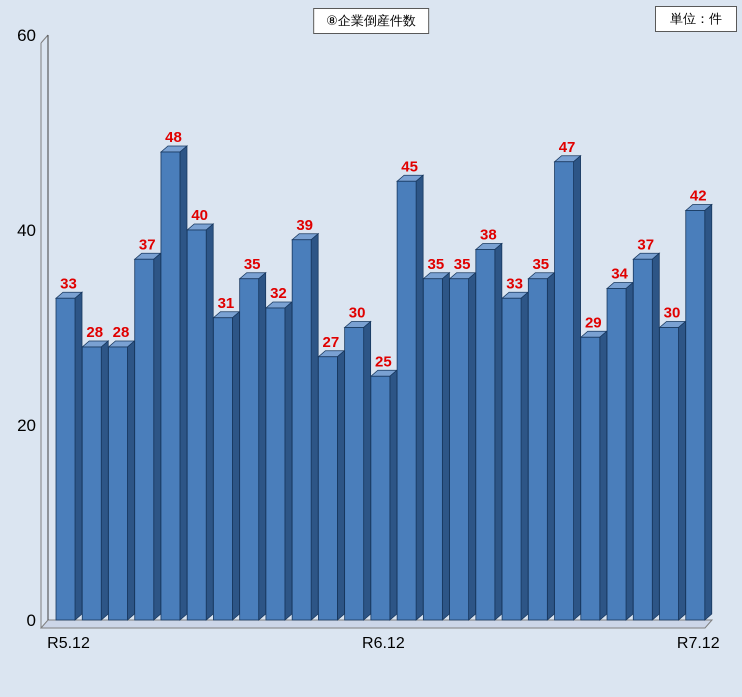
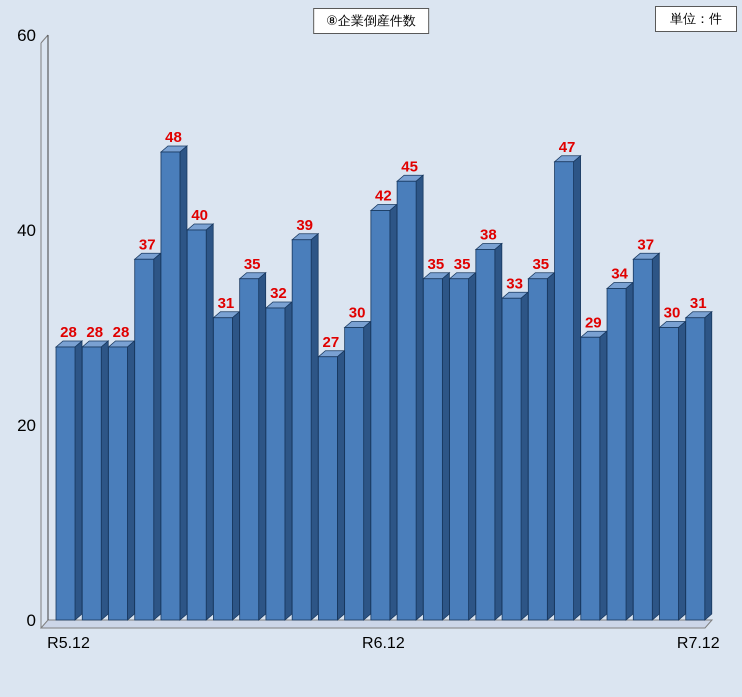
R5.12: 33 -> 28
R6.12: 25 -> 42
R7.12: 42 -> 31
